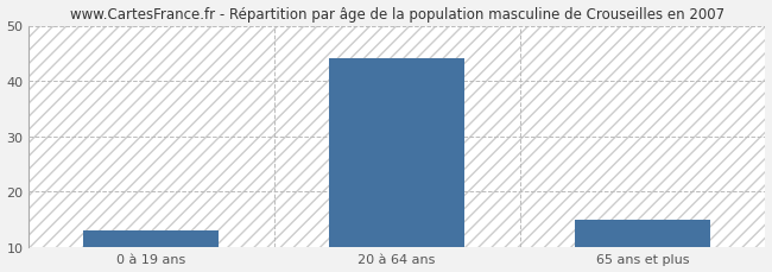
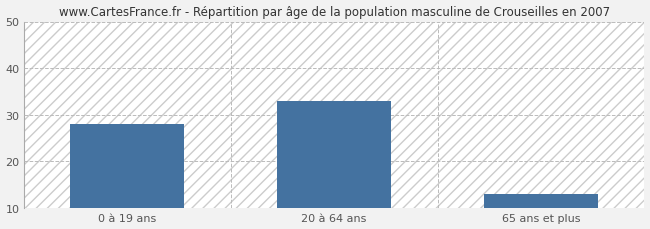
0 à 19 ans: 13 -> 28
20 à 64 ans: 44 -> 33
65 ans et plus: 15 -> 13
